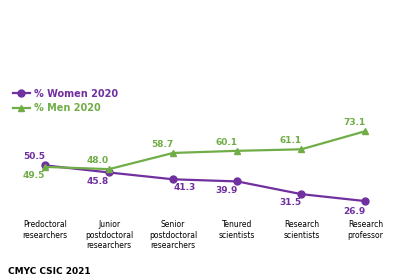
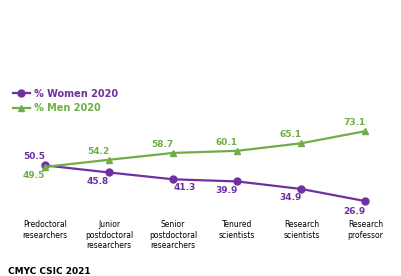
% Men 2020/Junior postdoctoral researchers: 48.0 -> 54.2
% Women 2020/Research scientists: 31.5 -> 34.9
% Men 2020/Research scientists: 61.1 -> 65.1
